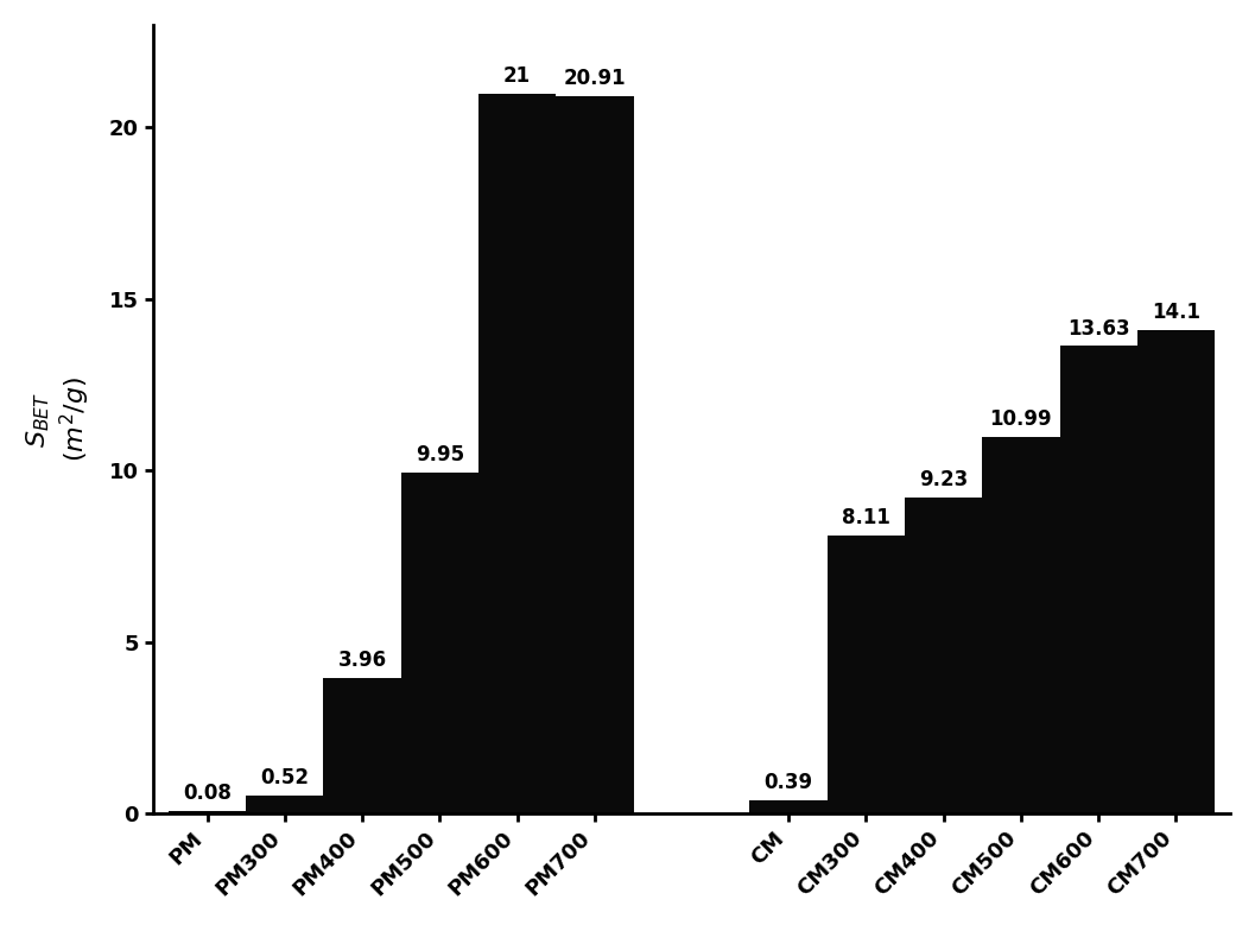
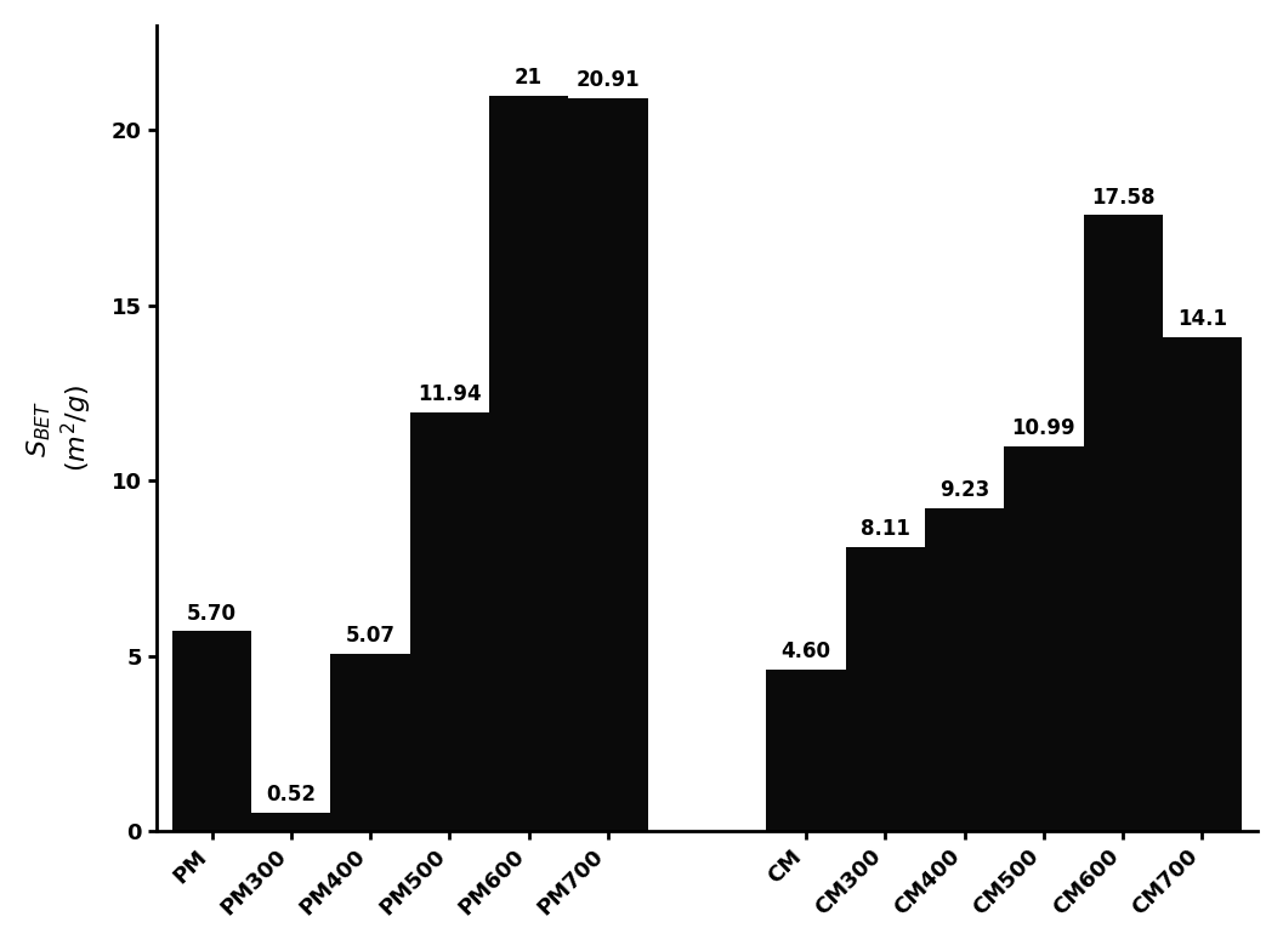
PM: 0.08 -> 5.70
PM400: 3.96 -> 5.07
PM500: 9.95 -> 11.94
CM: 0.39 -> 4.60
CM600: 13.63 -> 17.58
